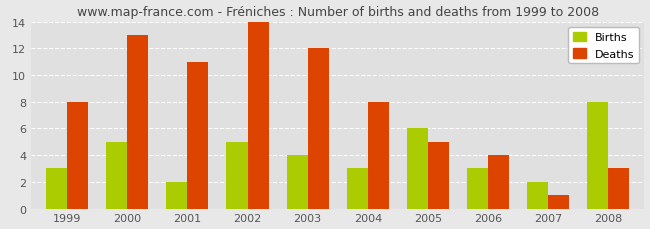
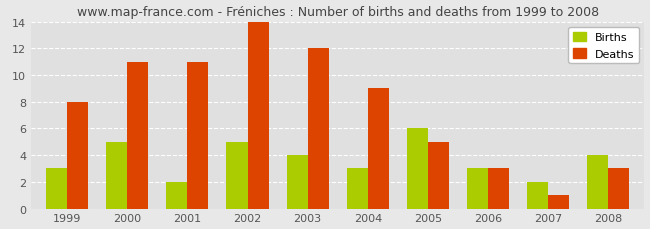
Deaths/2000: 13 -> 11
Deaths/2004: 8 -> 9
Deaths/2006: 4 -> 3
Births/2008: 8 -> 4
